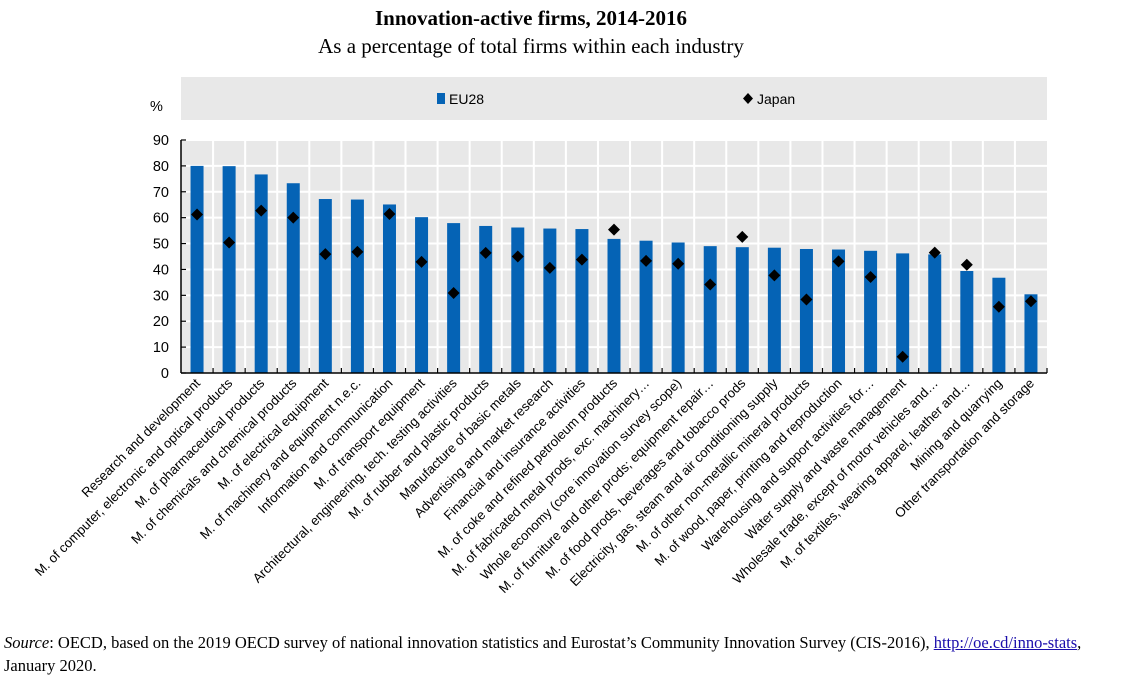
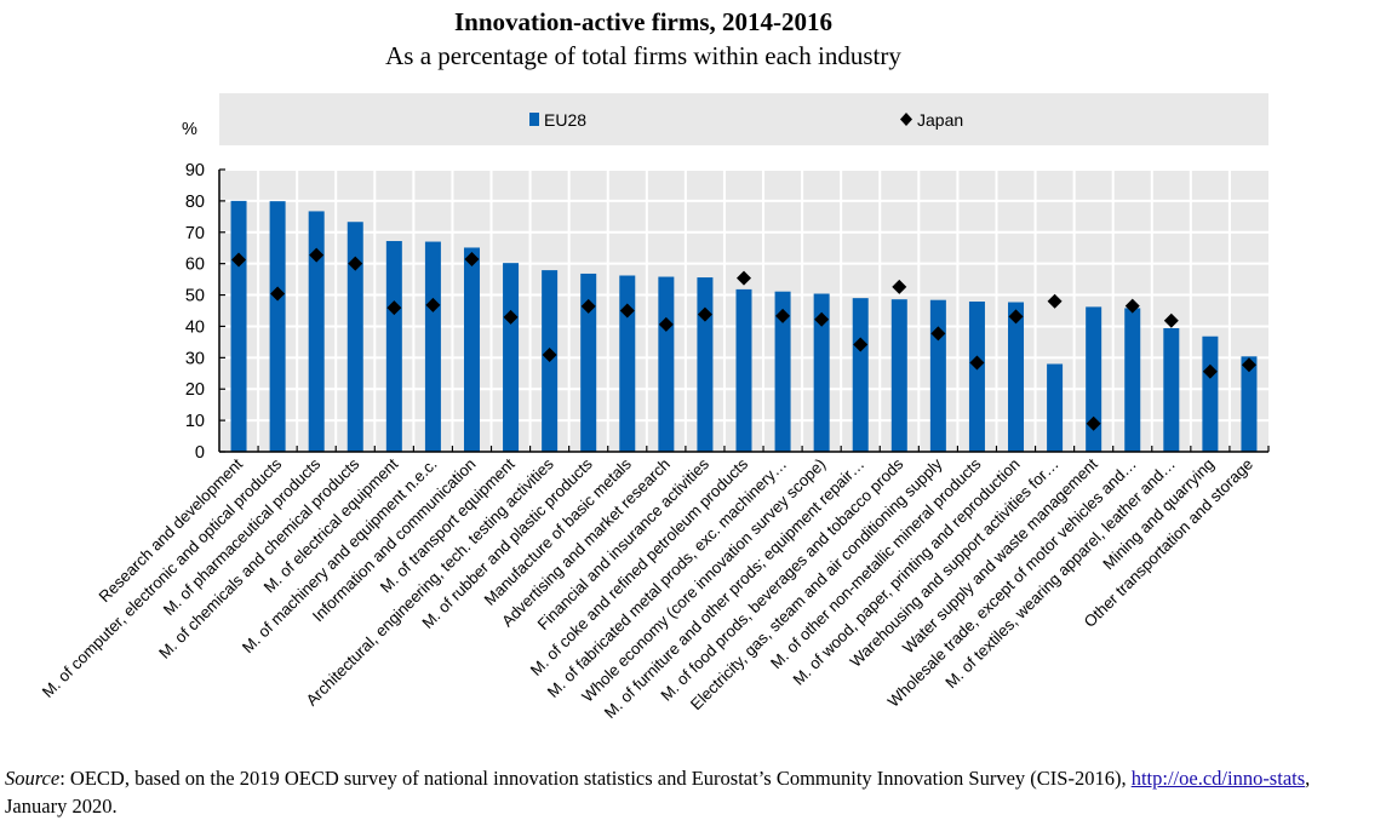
EU28/Warehousing and support activities for…: 47 -> 28
Japan/Warehousing and support activities for…: 37 -> 48
Japan/Water supply and waste management: 6 -> 9
